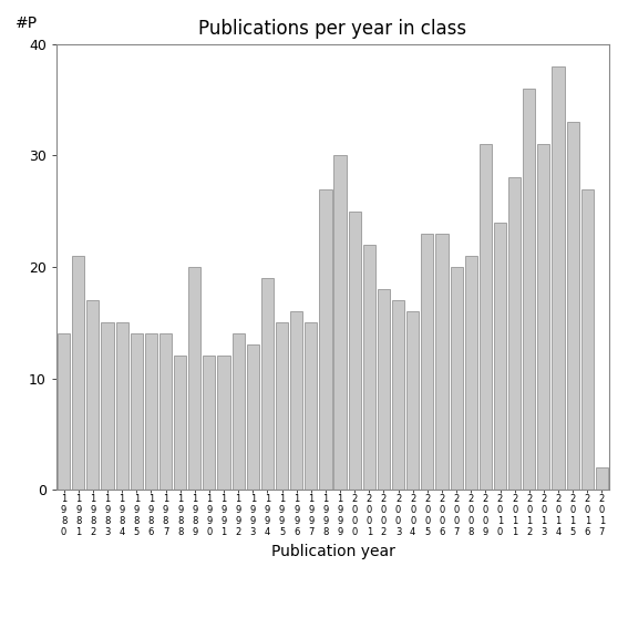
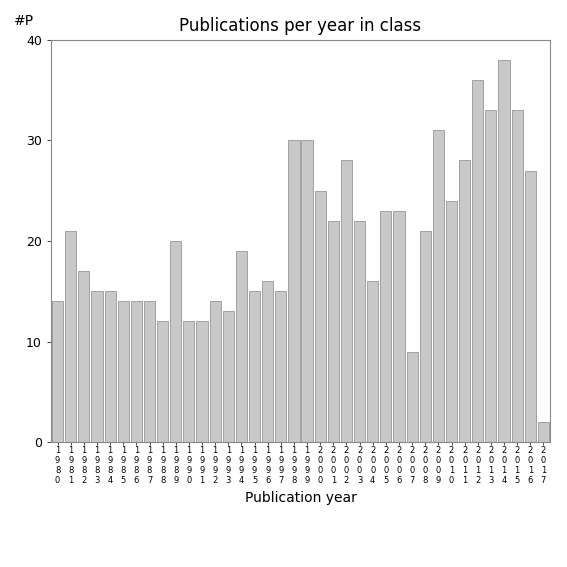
1 9 9 8: 27 -> 30
2 0 0 2: 18 -> 28
2 0 0 3: 17 -> 22
2 0 0 7: 20 -> 9
2 0 1 3: 31 -> 33
